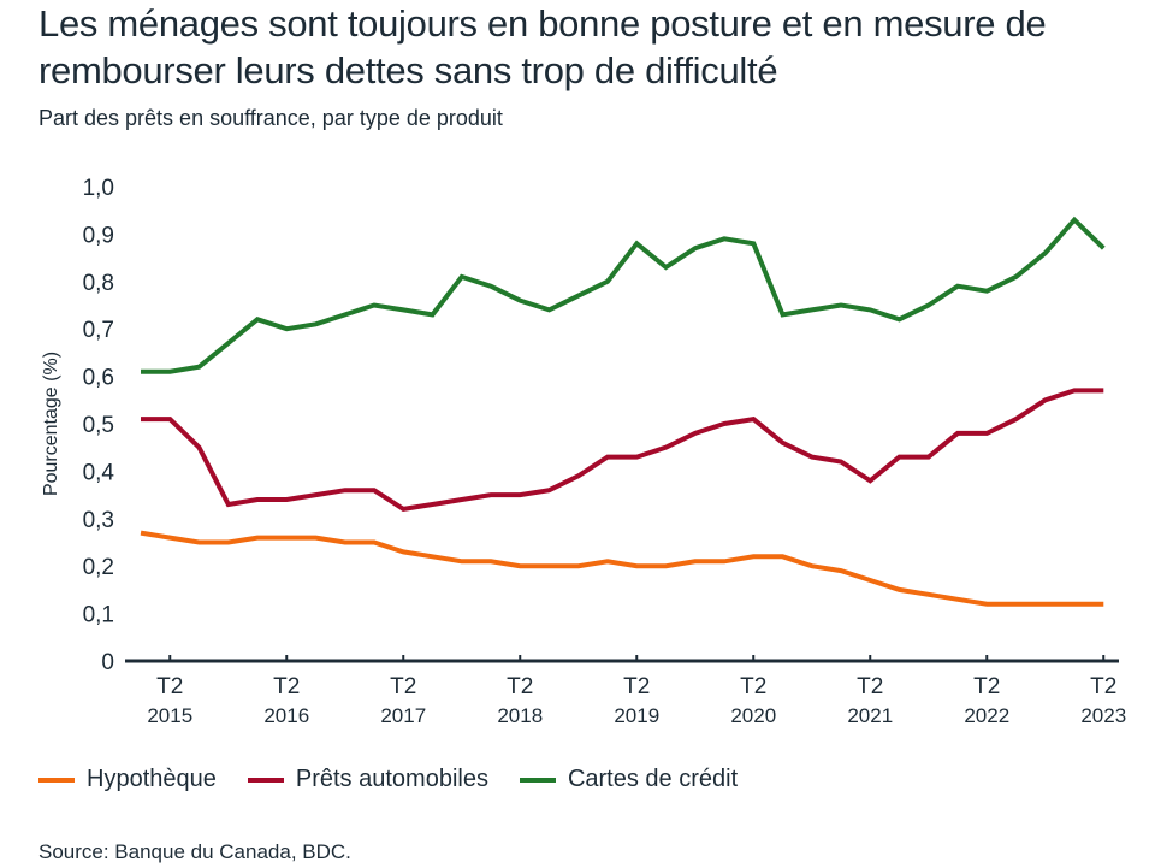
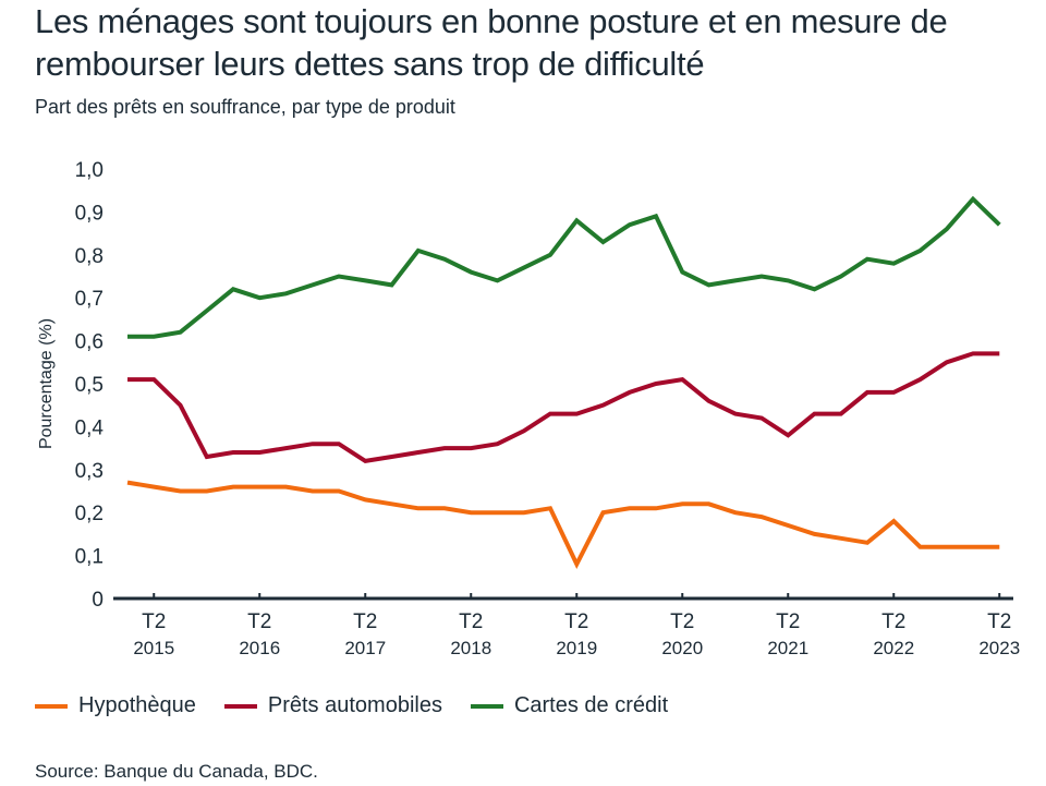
Hypothèque/T2 2019: 0,20 -> 0,08
Cartes de crédit/T2 2020: 0,88 -> 0,76
Hypothèque/T2 2022: 0,12 -> 0,18
